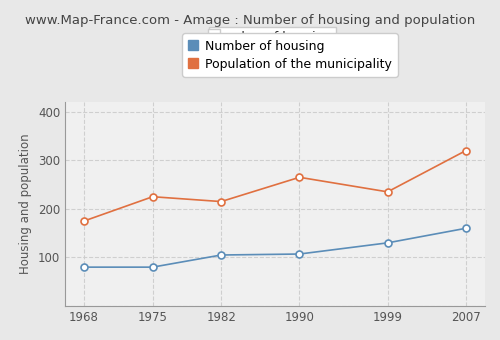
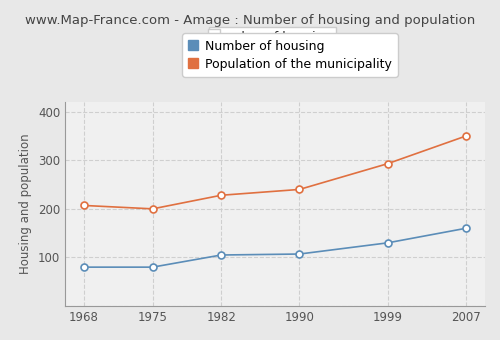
Population of the municipality/1968: 175 -> 207
Population of the municipality/1975: 225 -> 200
Population of the municipality/1982: 215 -> 228
Population of the municipality/1990: 265 -> 240
Population of the municipality/1999: 235 -> 293
Population of the municipality/2007: 320 -> 350
